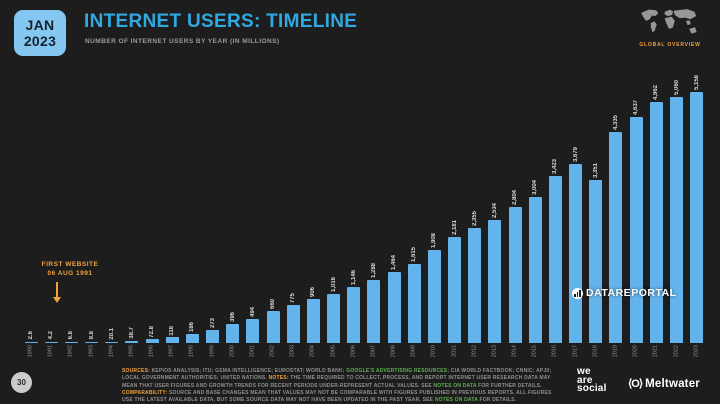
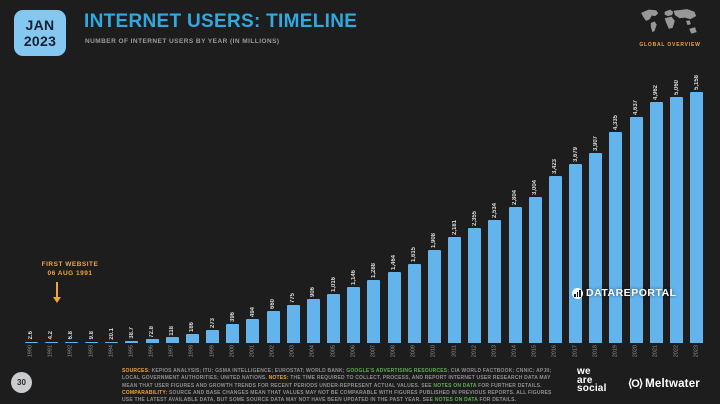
2018: 3,351 -> 3,907
